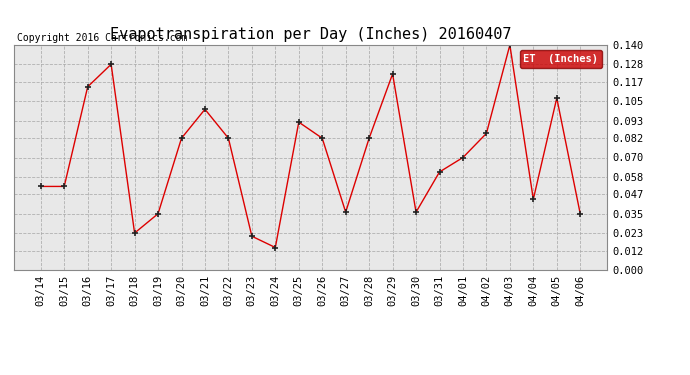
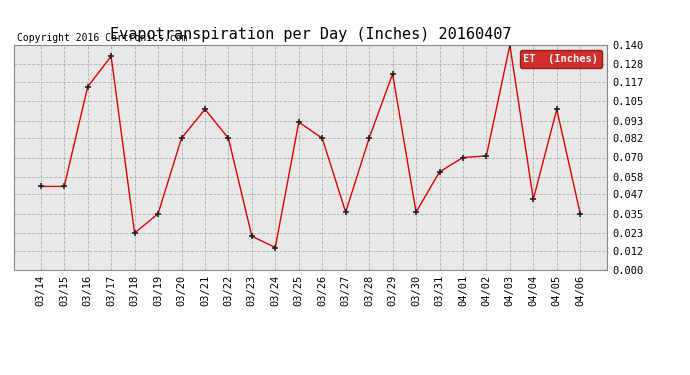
03/17: 0.128 -> 0.133
04/02: 0.085 -> 0.071
04/05: 0.107 -> 0.100
